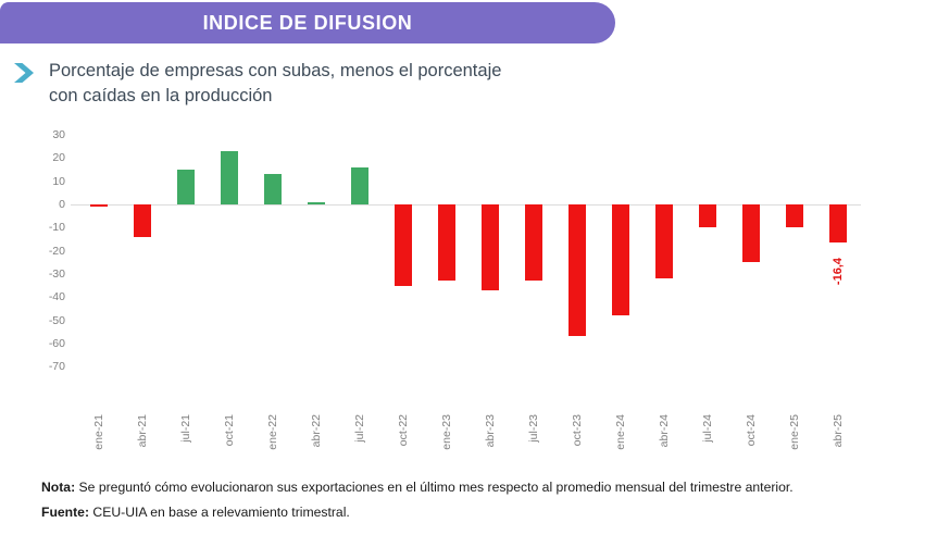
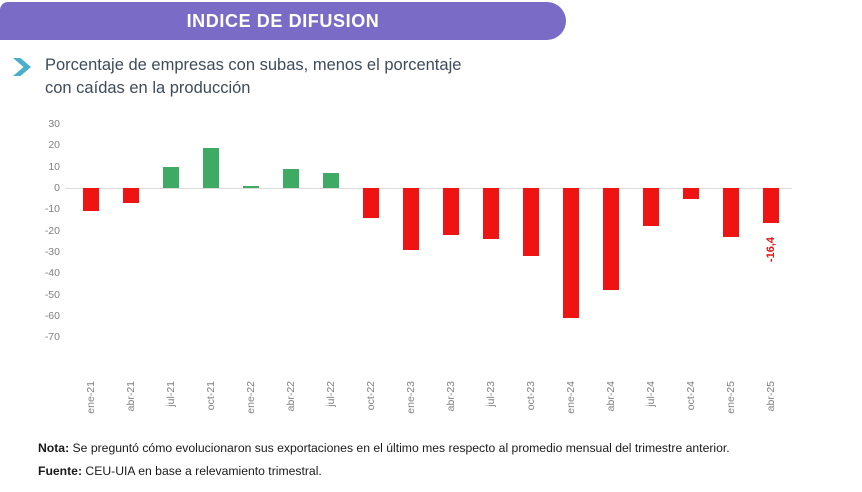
ene-21: -1 -> -11
abr-21: -14 -> -7
jul-21: 15 -> 10
oct-21: 23 -> 19
ene-22: 13 -> 1
abr-22: 1 -> 9
jul-22: 16 -> 7
oct-22: -35 -> -14
ene-23: -33 -> -29
abr-23: -37 -> -22
jul-23: -33 -> -24
oct-23: -57 -> -32
ene-24: -48 -> -61
abr-24: -32 -> -48
jul-24: -10 -> -18
oct-24: -25 -> -5
ene-25: -10 -> -23
